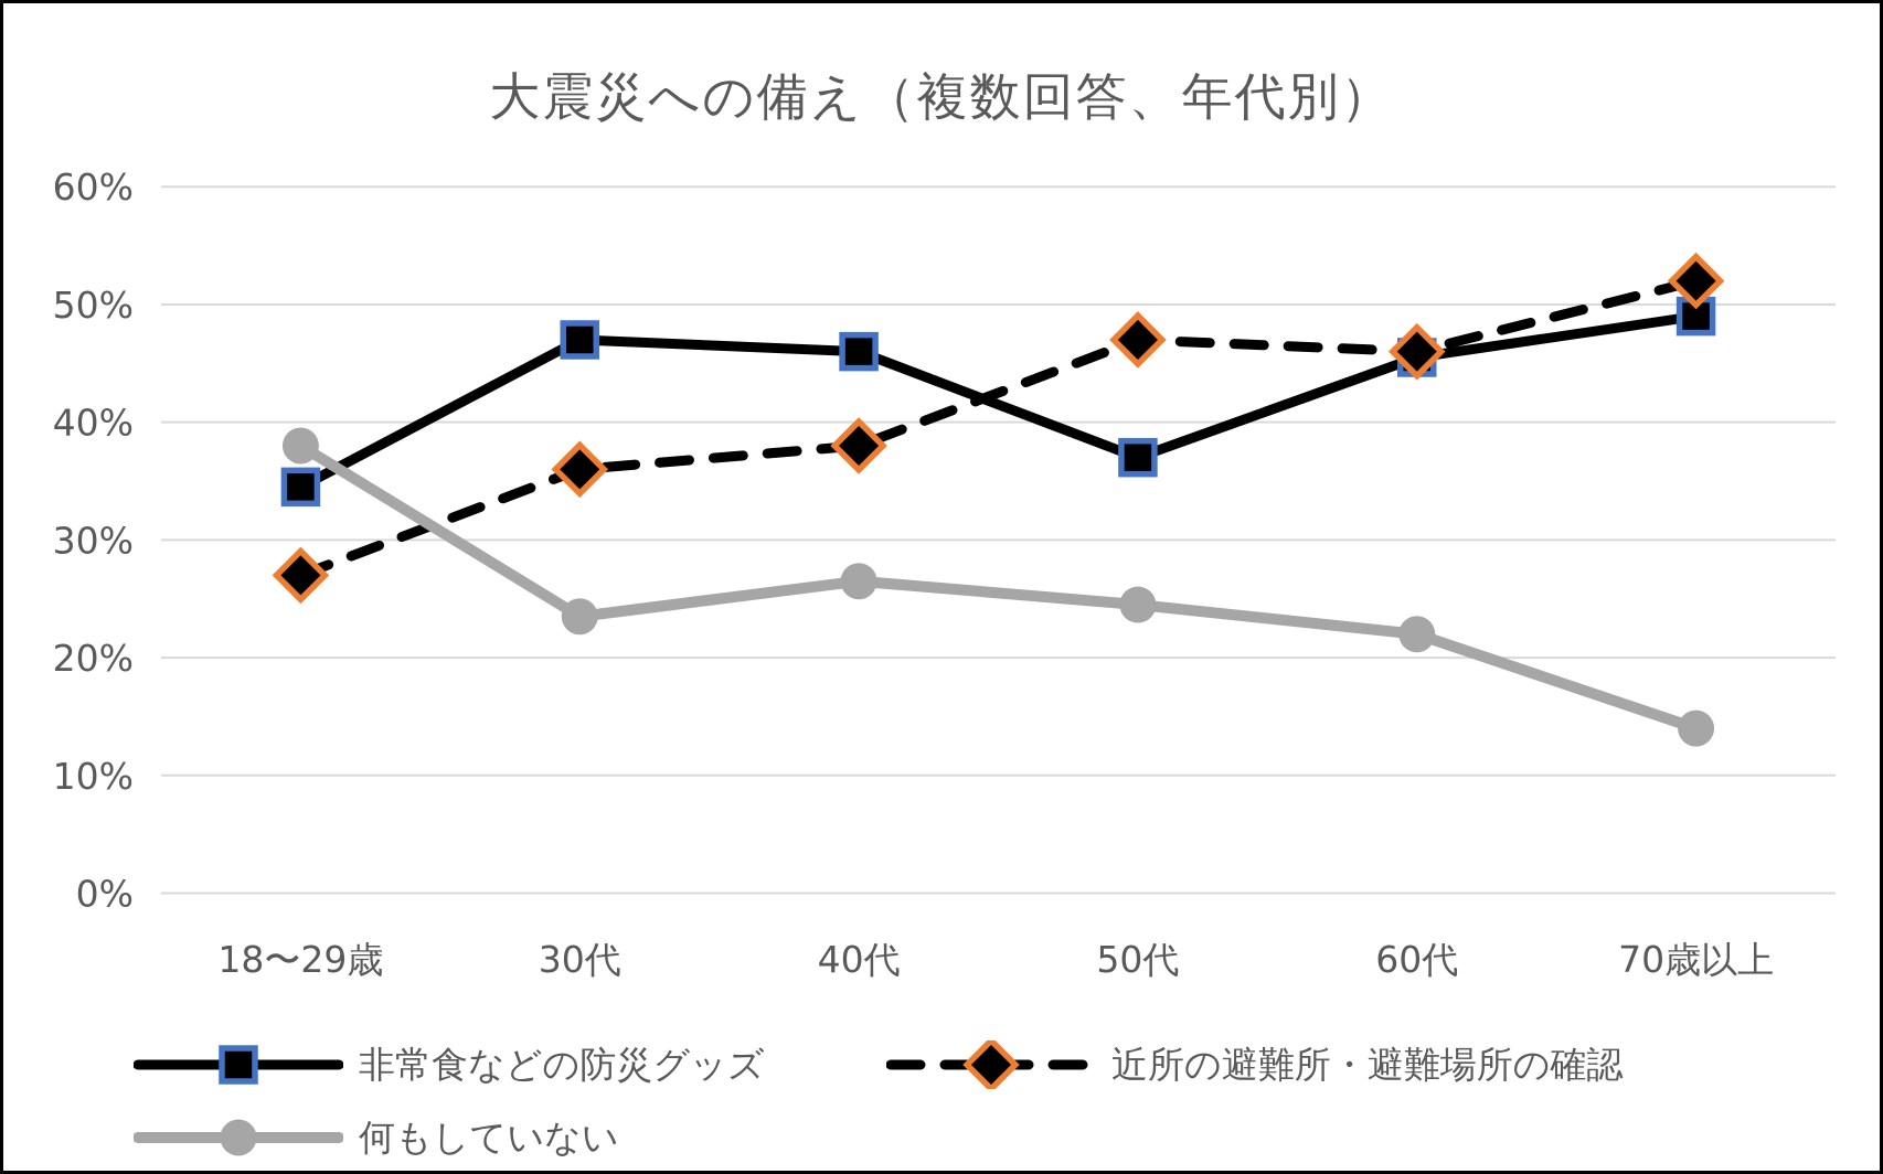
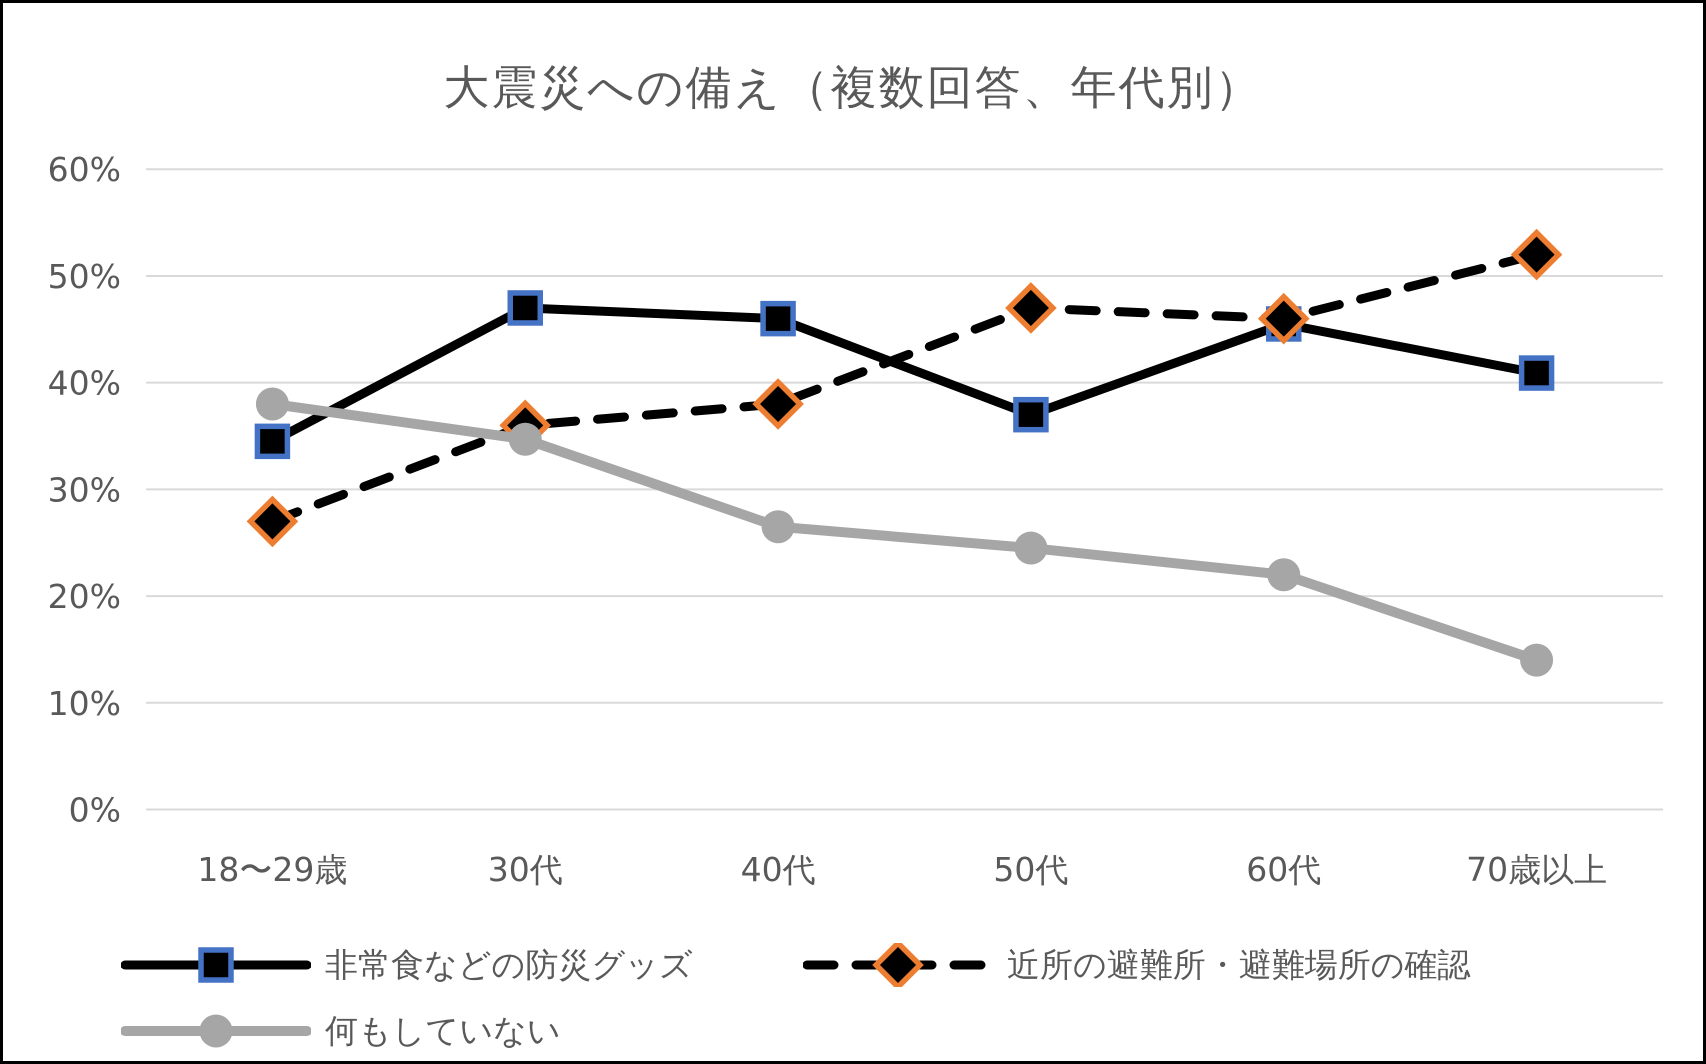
何もしていない/30代: 23.5% -> 34.7%
非常食などの防災グッズ/70歳以上: 49.0% -> 40.9%
